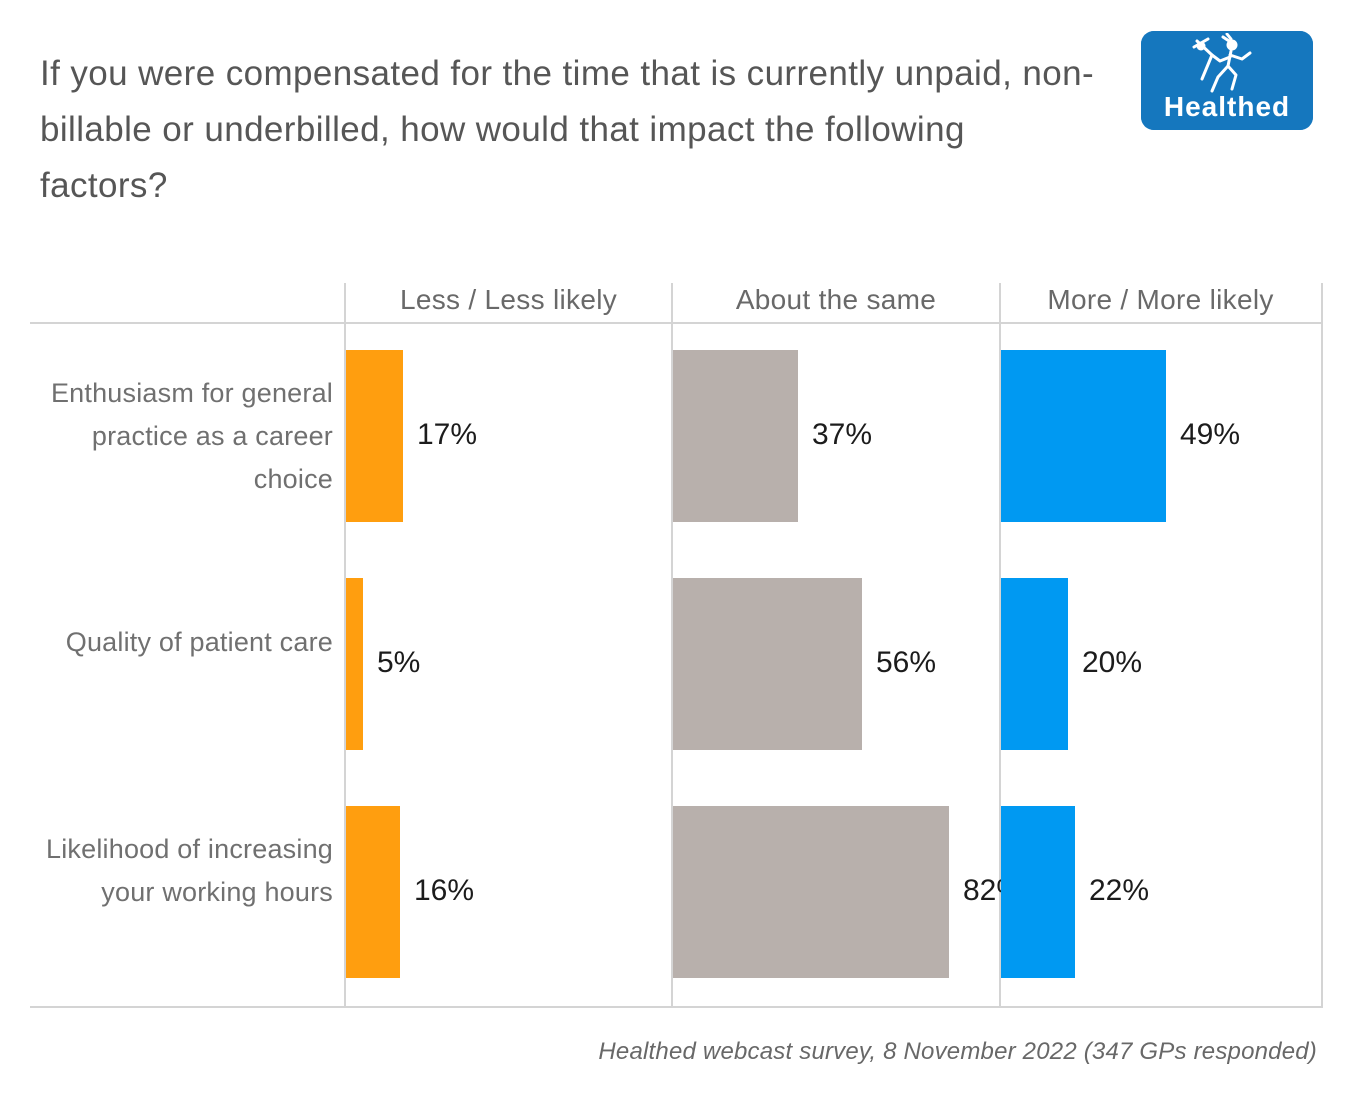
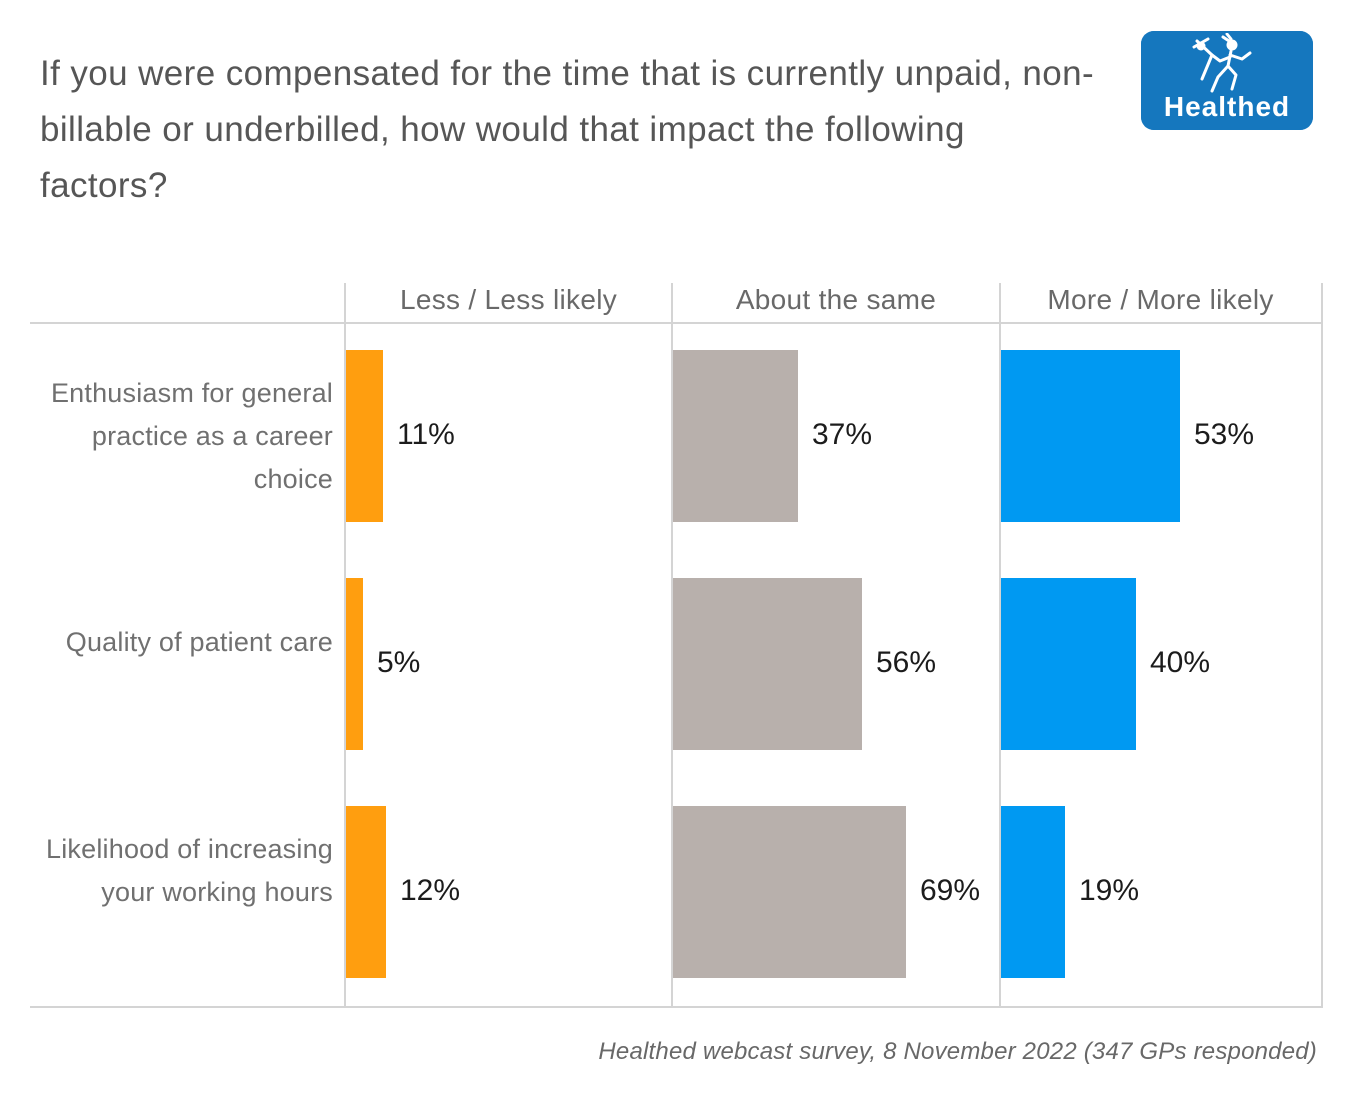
Less / Less likely/Enthusiasm for general practice as a career choice: 17% -> 11%
More / More likely/Enthusiasm for general practice as a career choice: 49% -> 53%
More / More likely/Quality of patient care: 20% -> 40%
Less / Less likely/Likelihood of increasing your working hours: 16% -> 12%
About the same/Likelihood of increasing your working hours: 82% -> 69%
More / More likely/Likelihood of increasing your working hours: 22% -> 19%
